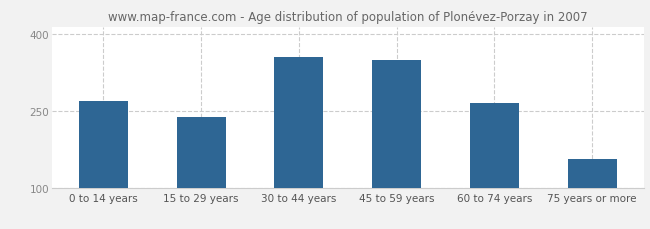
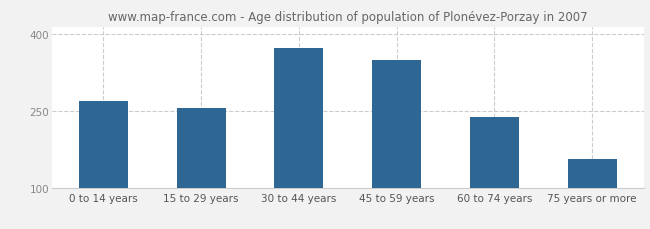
15 to 29 years: 238 -> 256
30 to 44 years: 355 -> 374
60 to 74 years: 265 -> 238
